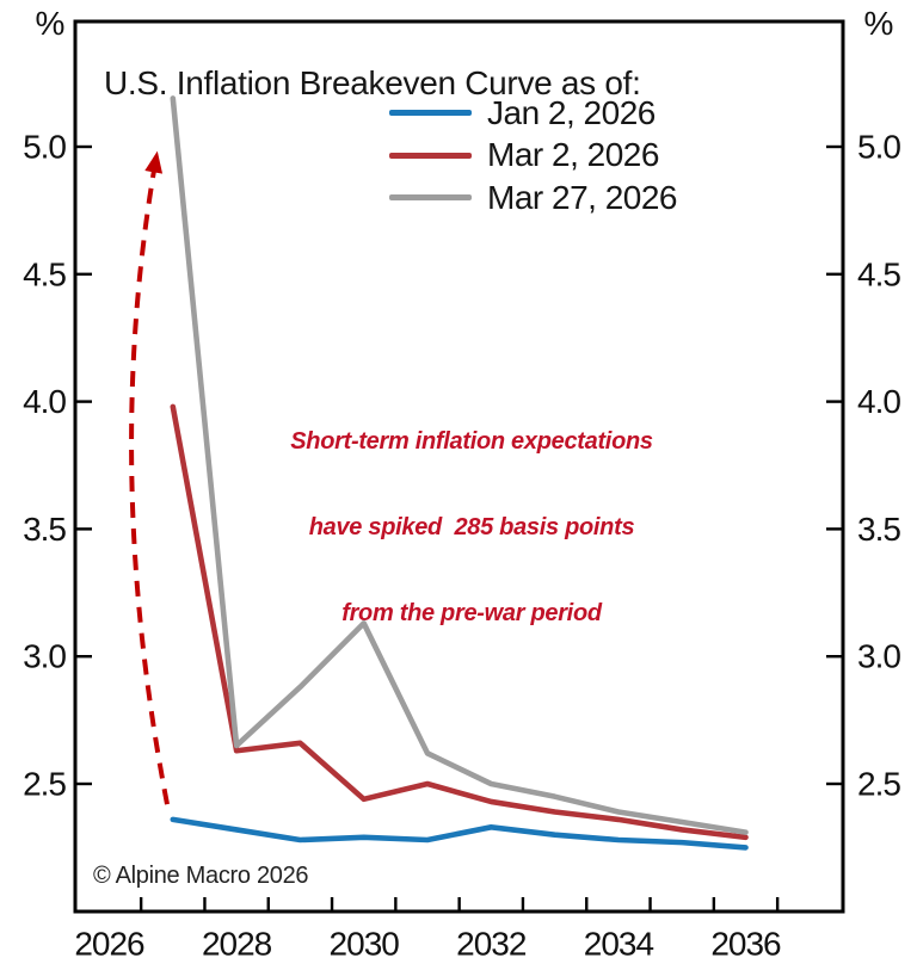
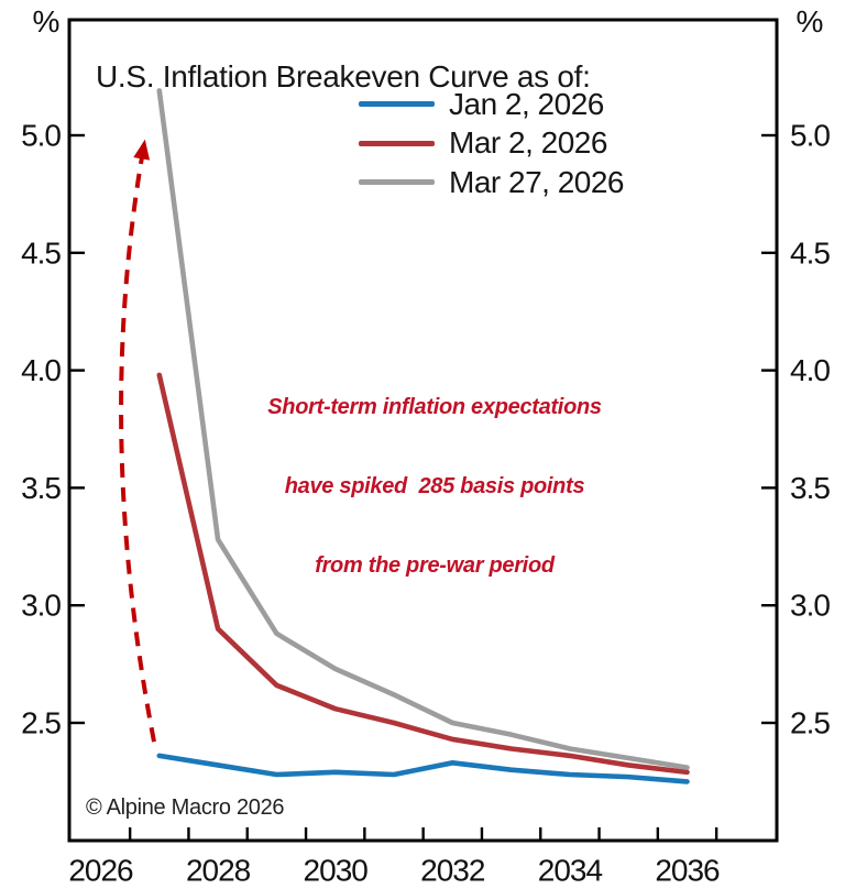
Mar 2, 2026/2028: 2.63 -> 2.90
Mar 27, 2026/2028: 2.65 -> 3.28
Mar 2, 2026/2030: 2.44 -> 2.56
Mar 27, 2026/2030: 3.13 -> 2.73
